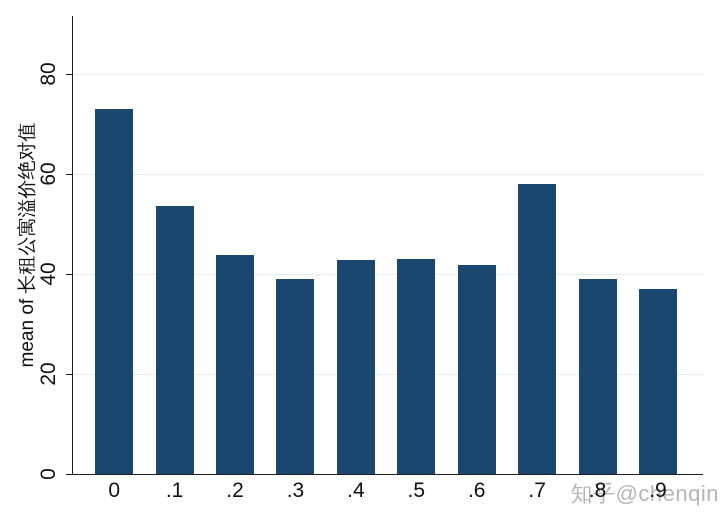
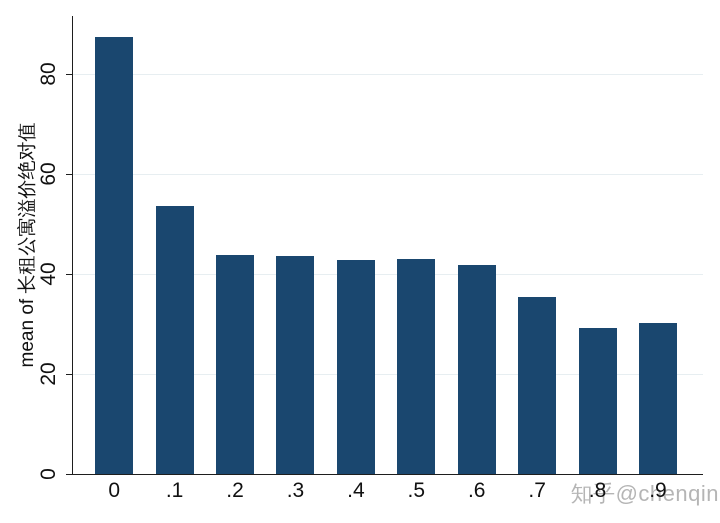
0: 73 -> 87
.3: 39 -> 44
.7: 58 -> 35
.8: 39 -> 29
.9: 37 -> 30
